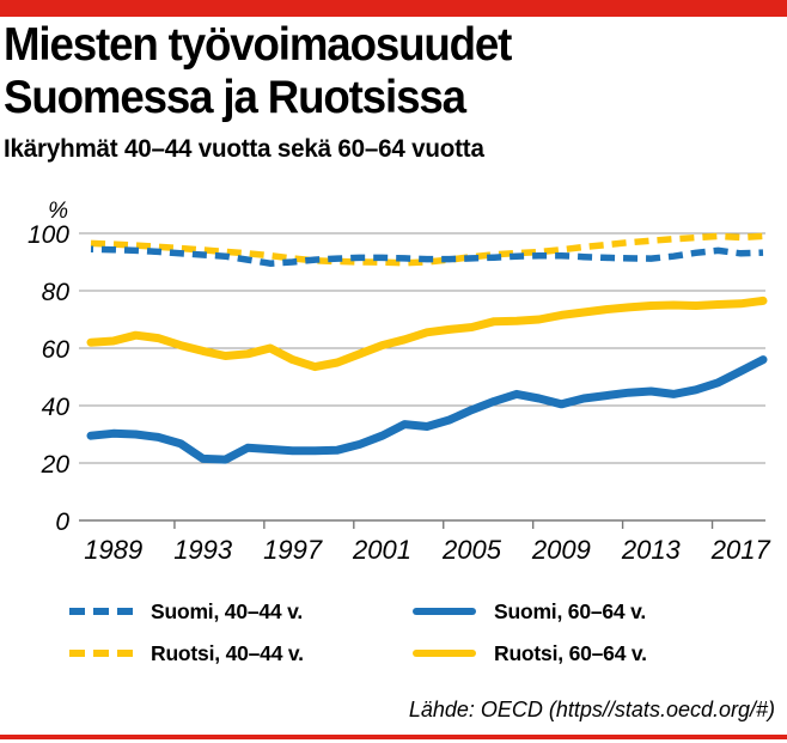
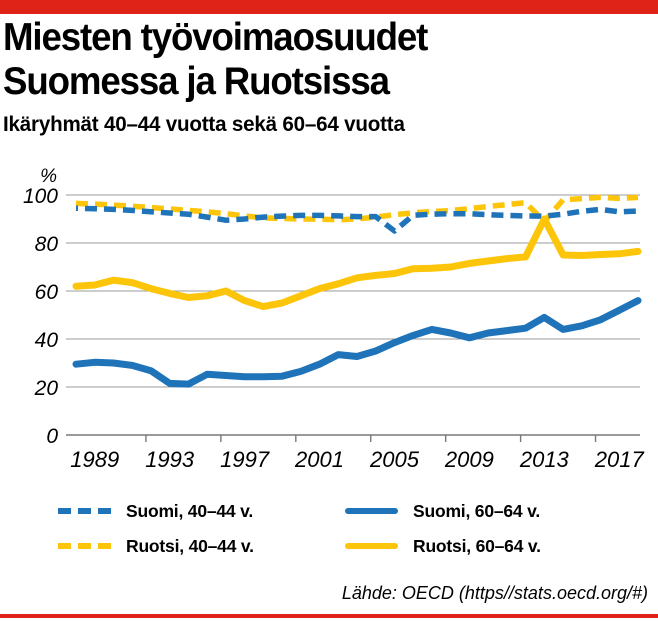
Suomi, 40–44 v./2005: 91 -> 85
Ruotsi, 40–44 v./2013: 97 -> 89
Suomi, 60–64 v./2013: 45 -> 49
Ruotsi, 60–64 v./2013: 75 -> 90
